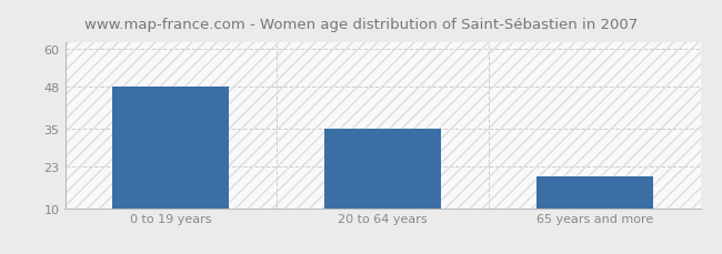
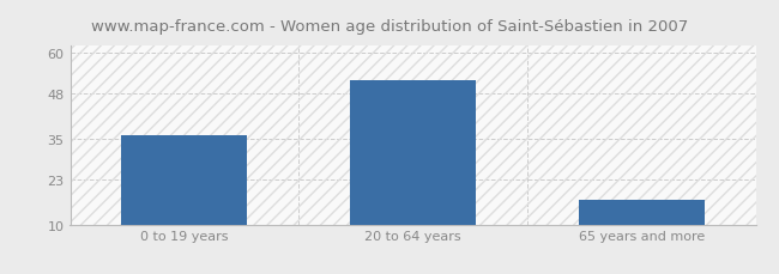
0 to 19 years: 48 -> 36
20 to 64 years: 35 -> 52
65 years and more: 20 -> 17
